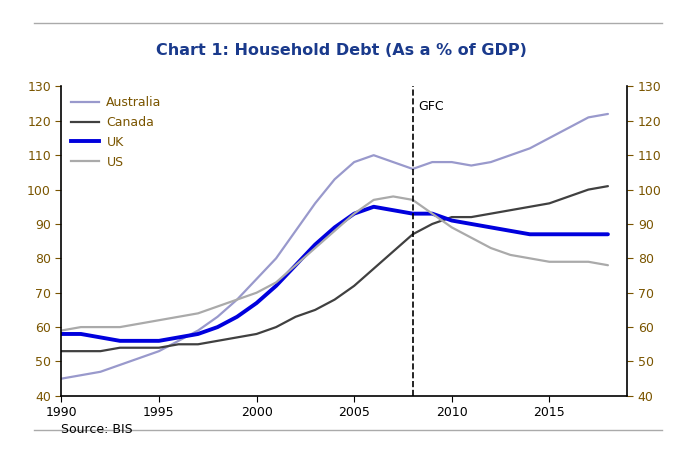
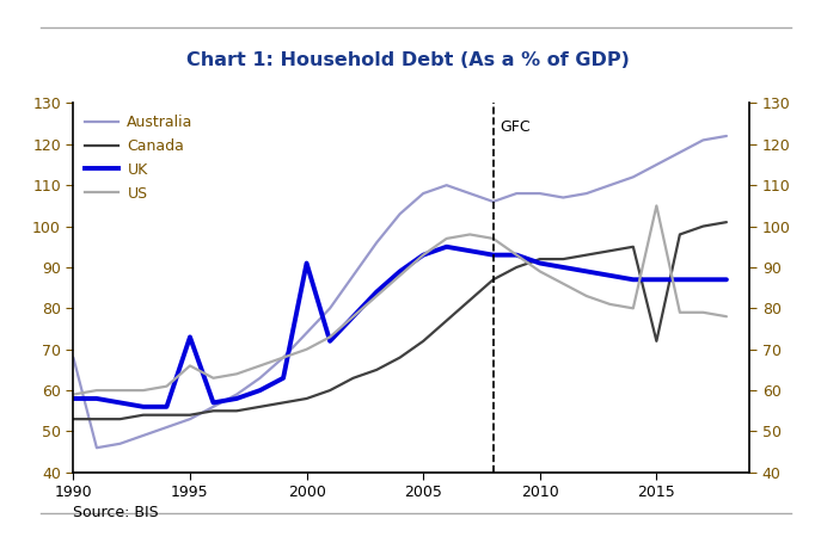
Australia/1990: 45 -> 68
UK/1995: 56 -> 73
US/1995: 62 -> 66
UK/2000: 67 -> 91
Canada/2015: 96 -> 72
US/2015: 79 -> 105
